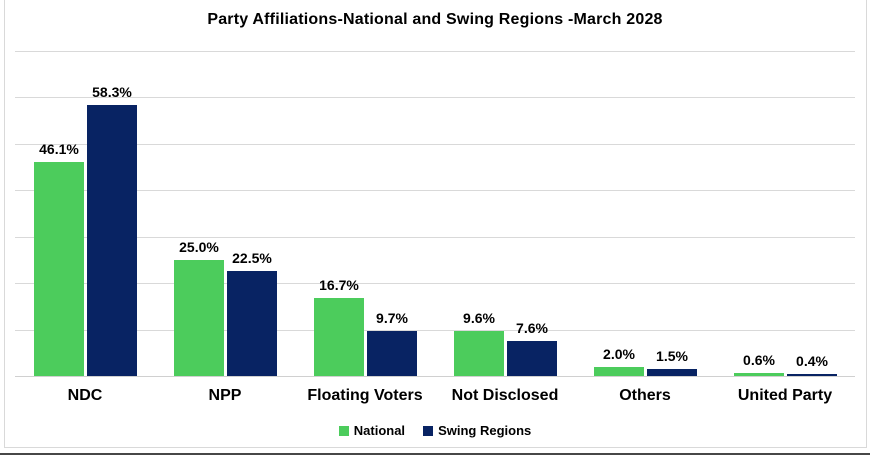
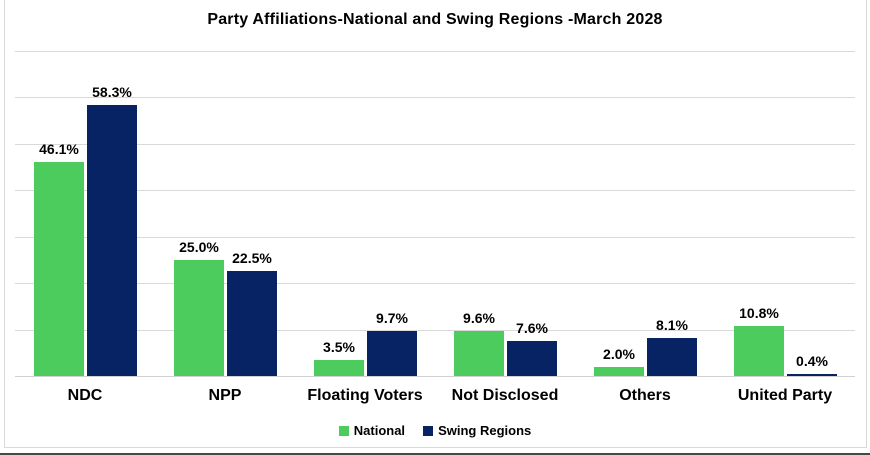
National/Floating Voters: 16.7% -> 3.5%
Swing Regions/Others: 1.5% -> 8.1%
National/United Party: 0.6% -> 10.8%
